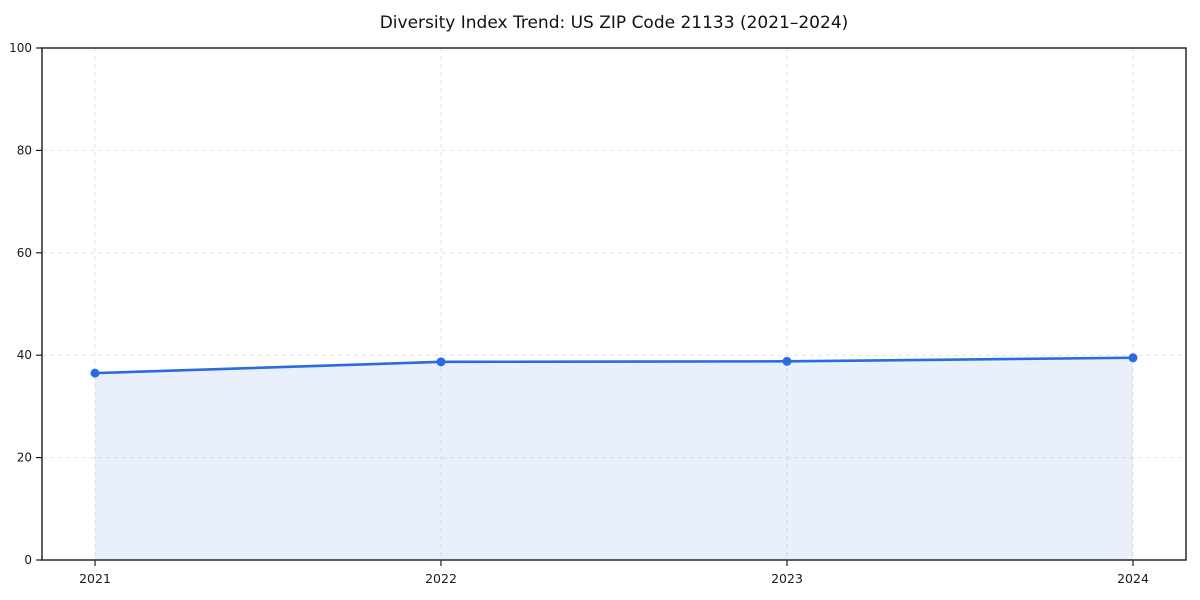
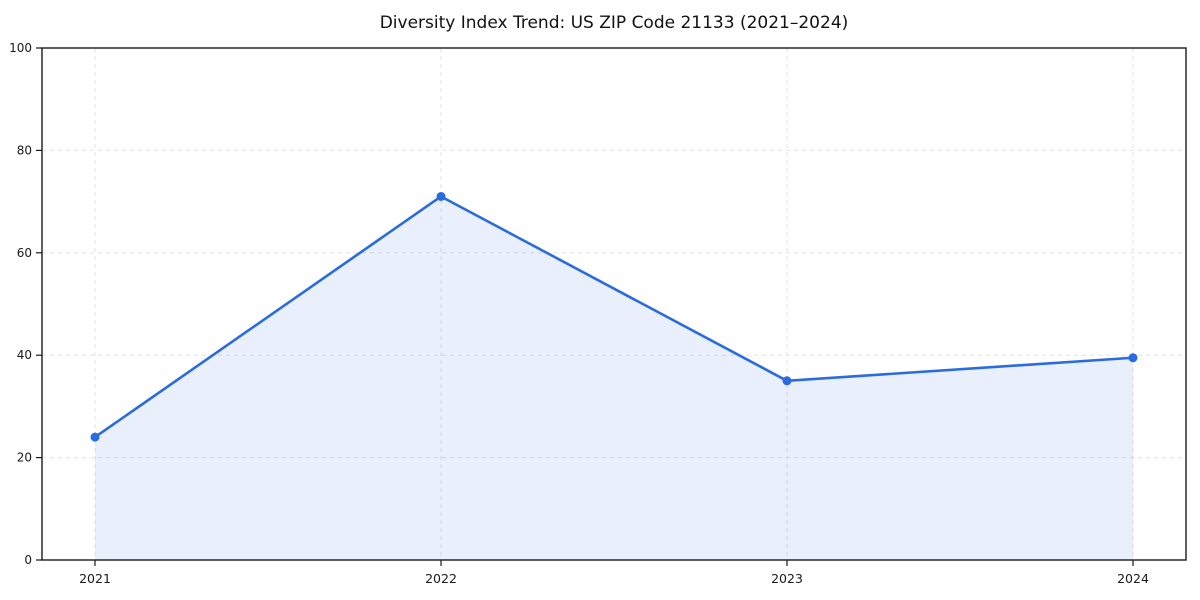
2021: 36 -> 24
2022: 39 -> 71
2023: 39 -> 35
